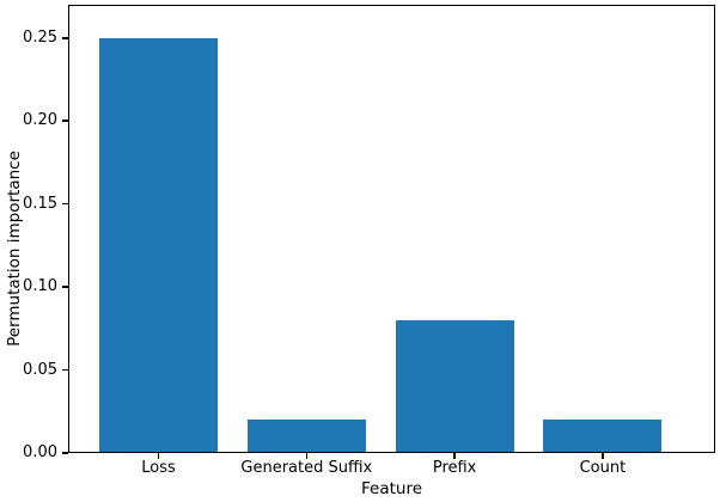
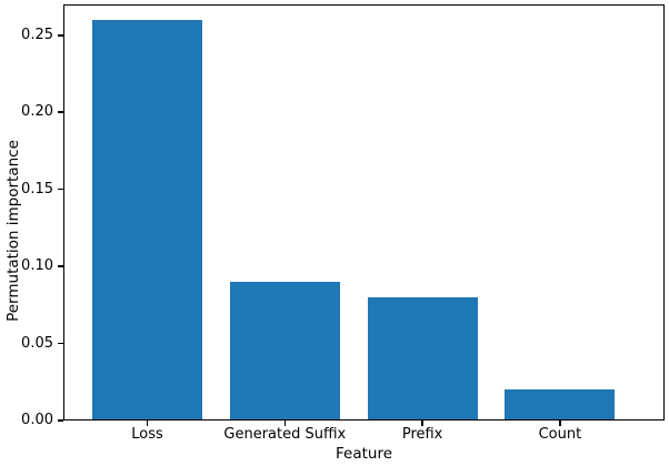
Loss: 0.25 -> 0.26
Generated Suffix: 0.02 -> 0.09
